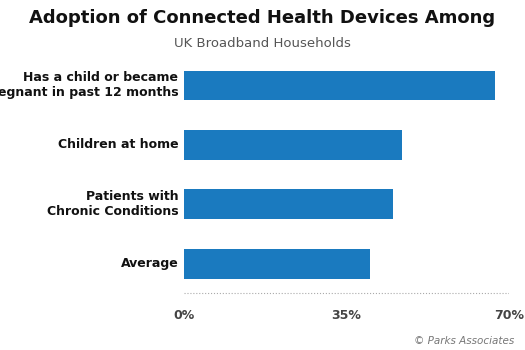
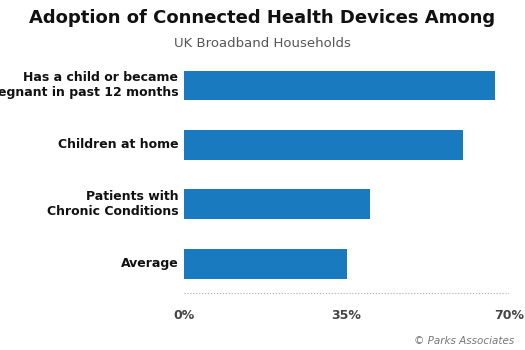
Children at home: 47% -> 60%
Patients with Chronic Conditions: 45% -> 40%
Average: 40% -> 35%
